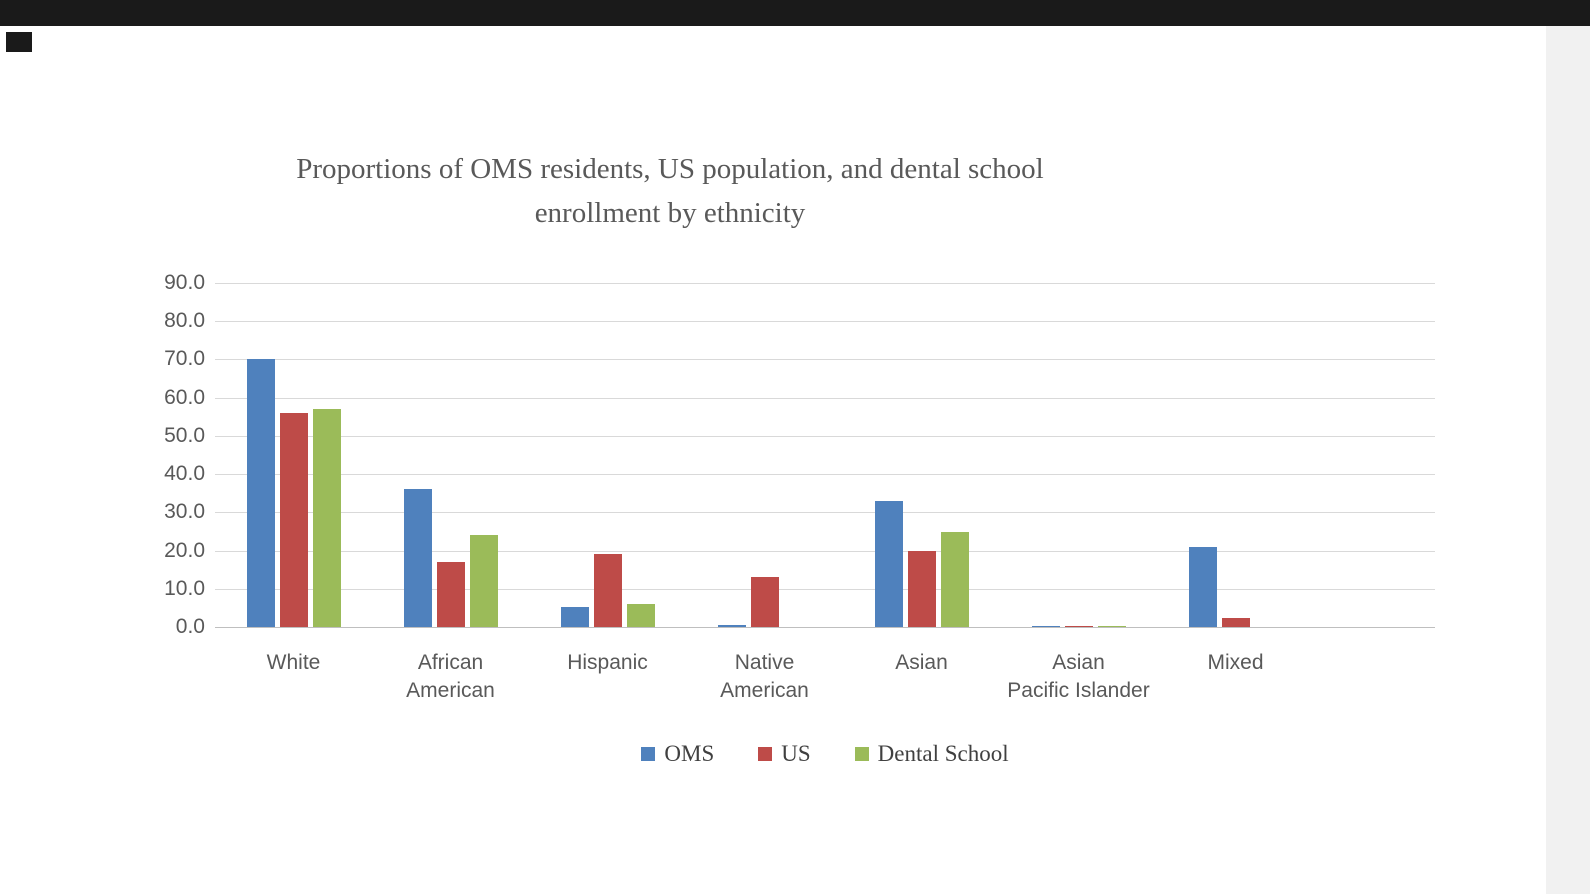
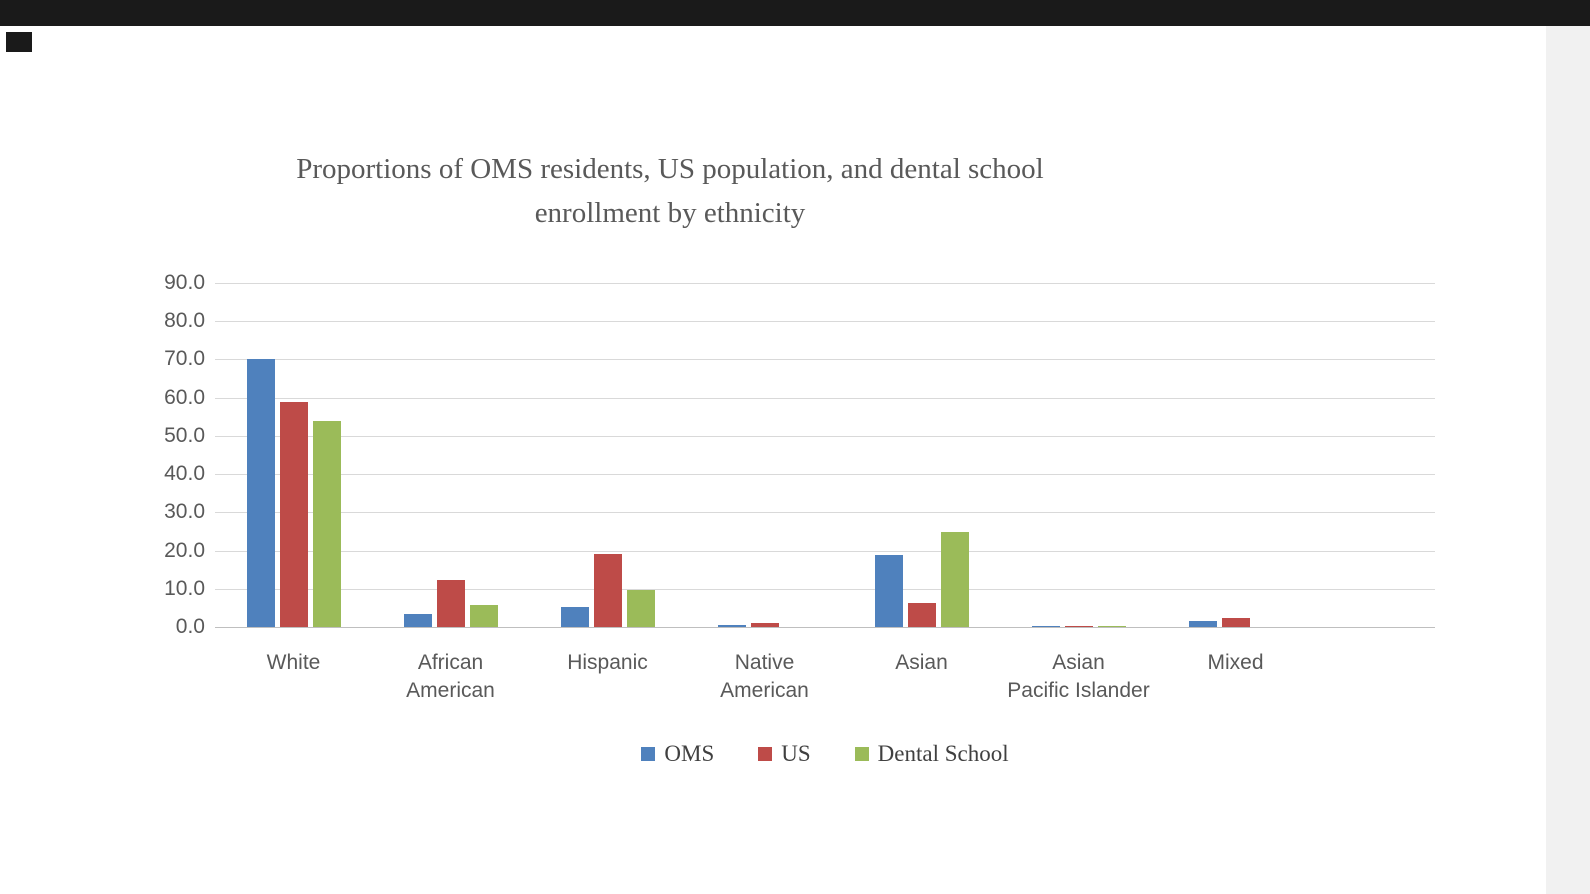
US/White: 56 -> 59
Dental School/White: 57 -> 54
OMS/African American: 36 -> 4
US/African American: 17 -> 12
Dental School/African American: 24 -> 6
Dental School/Hispanic: 6 -> 10
US/Native American: 13 -> 1
OMS/Asian: 33 -> 19
US/Asian: 20 -> 6
OMS/Mixed: 21 -> 2
